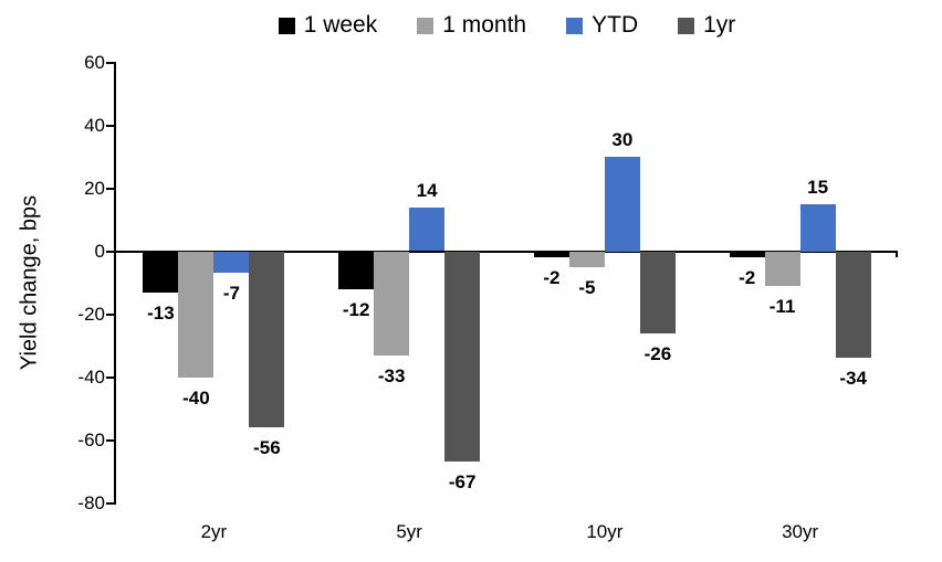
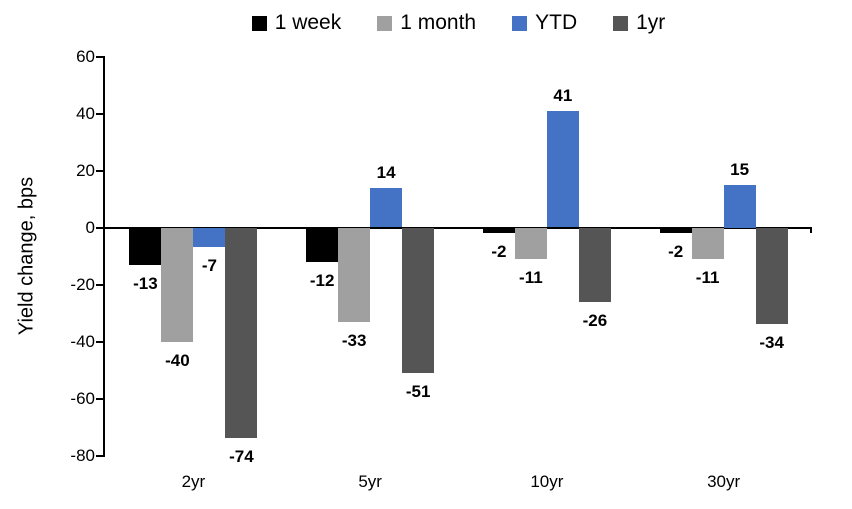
1yr/2yr: -56 -> -74
1yr/5yr: -67 -> -51
1 month/10yr: -5 -> -11
YTD/10yr: 30 -> 41
